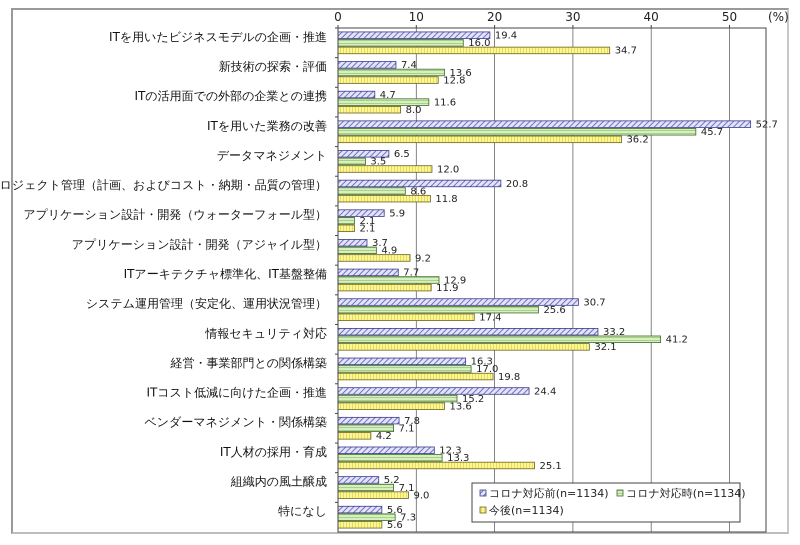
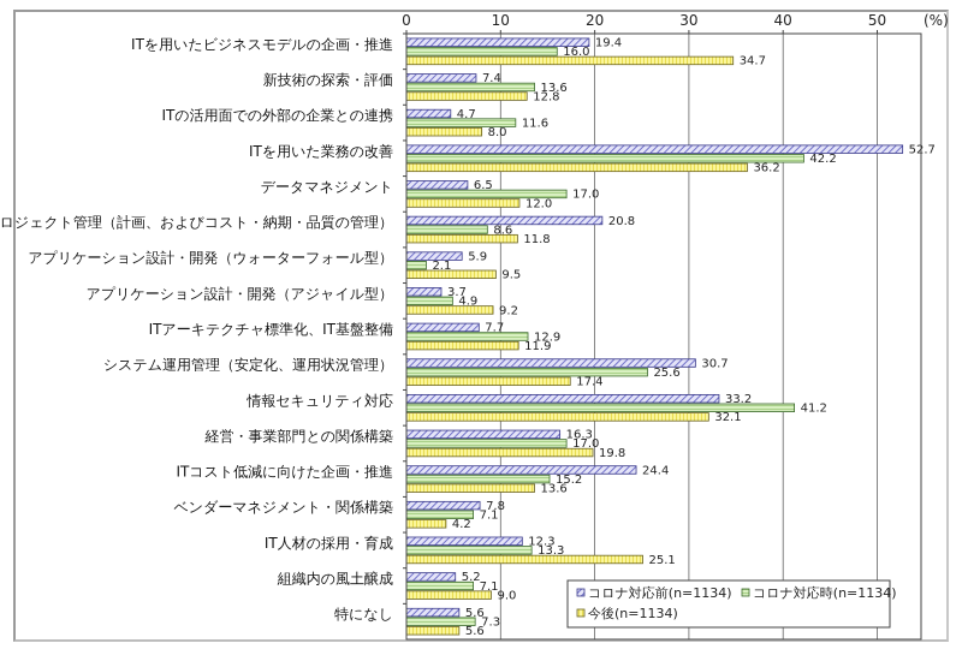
コロナ対応時(n=1134)/ITを用いた業務の改善: 45.7 -> 42.2
コロナ対応時(n=1134)/データマネジメント: 3.5 -> 17.0
今後(n=1134)/アプリケーション設計・開発（ウォーターフォール型）: 2.1 -> 9.5
